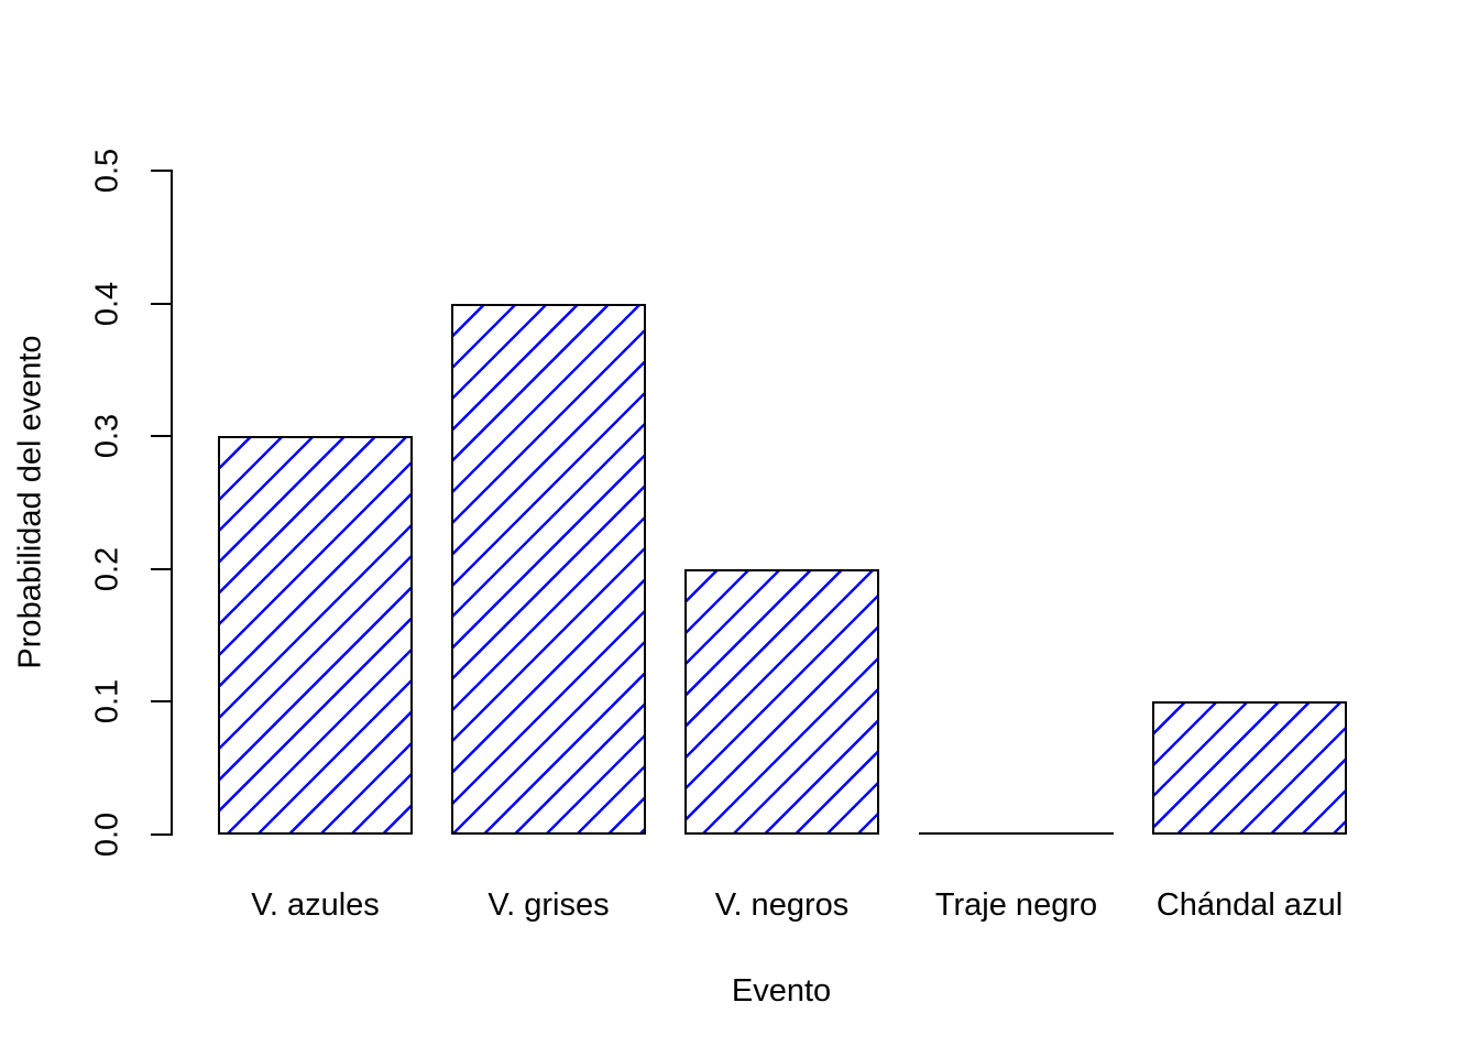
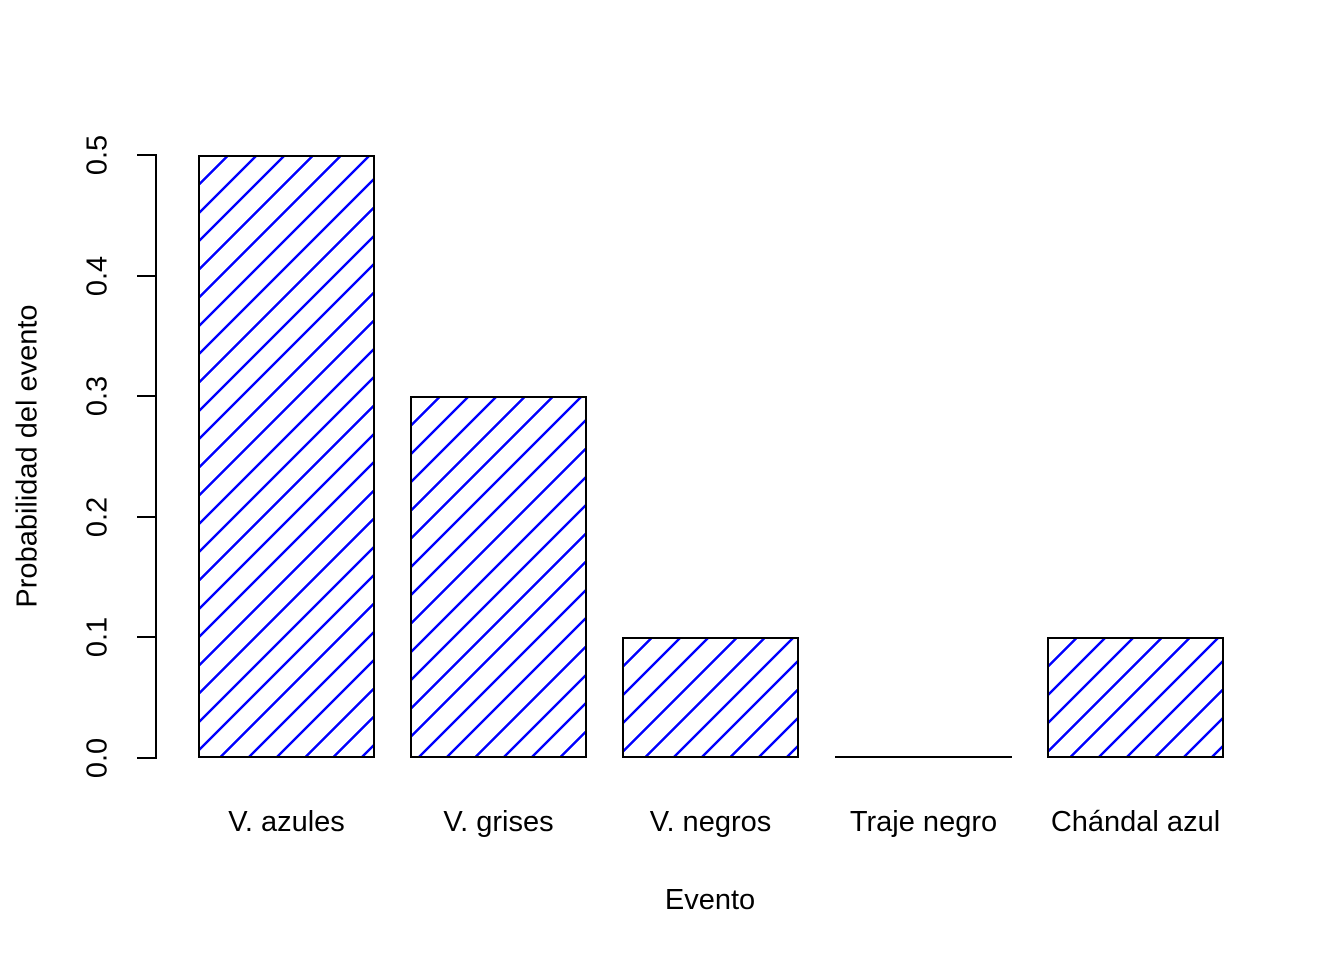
V. azules: 0.3 -> 0.5
V. grises: 0.4 -> 0.3
V. negros: 0.2 -> 0.1
